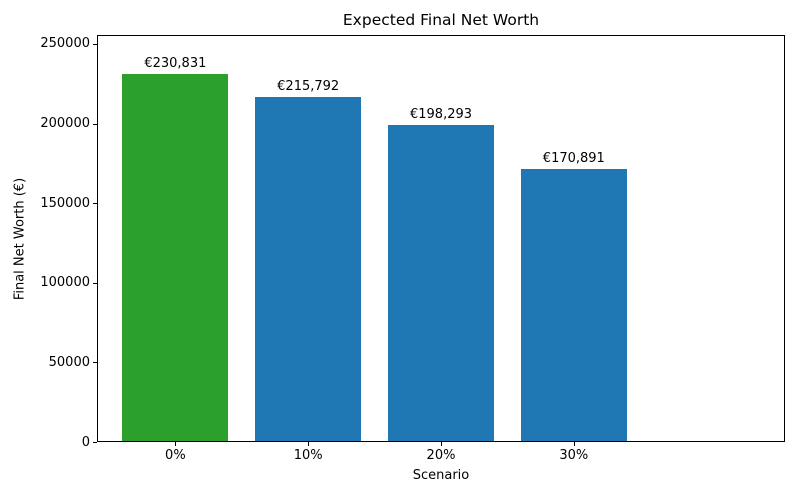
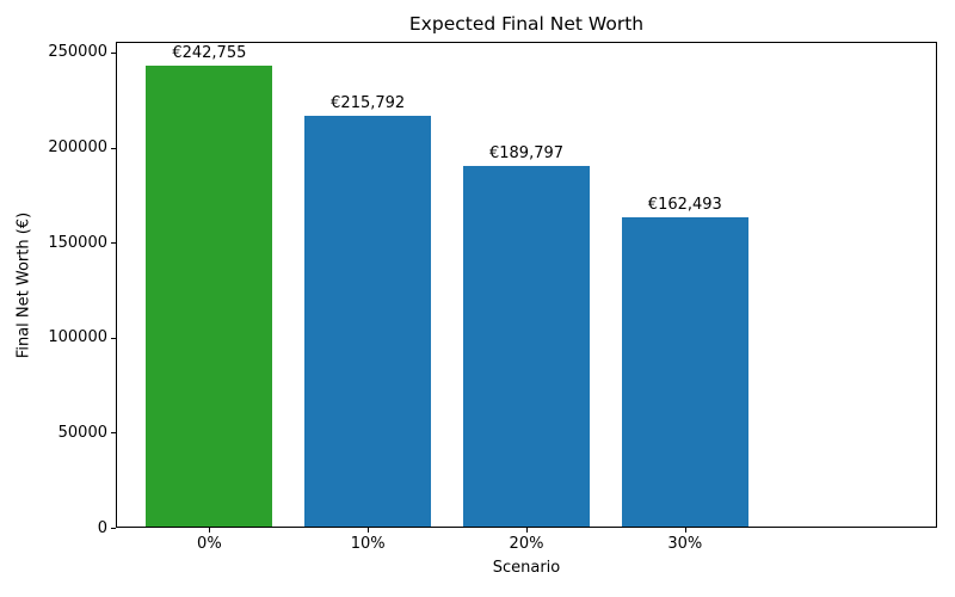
0%: €230,831 -> €242,755
20%: €198,293 -> €189,797
30%: €170,891 -> €162,493
